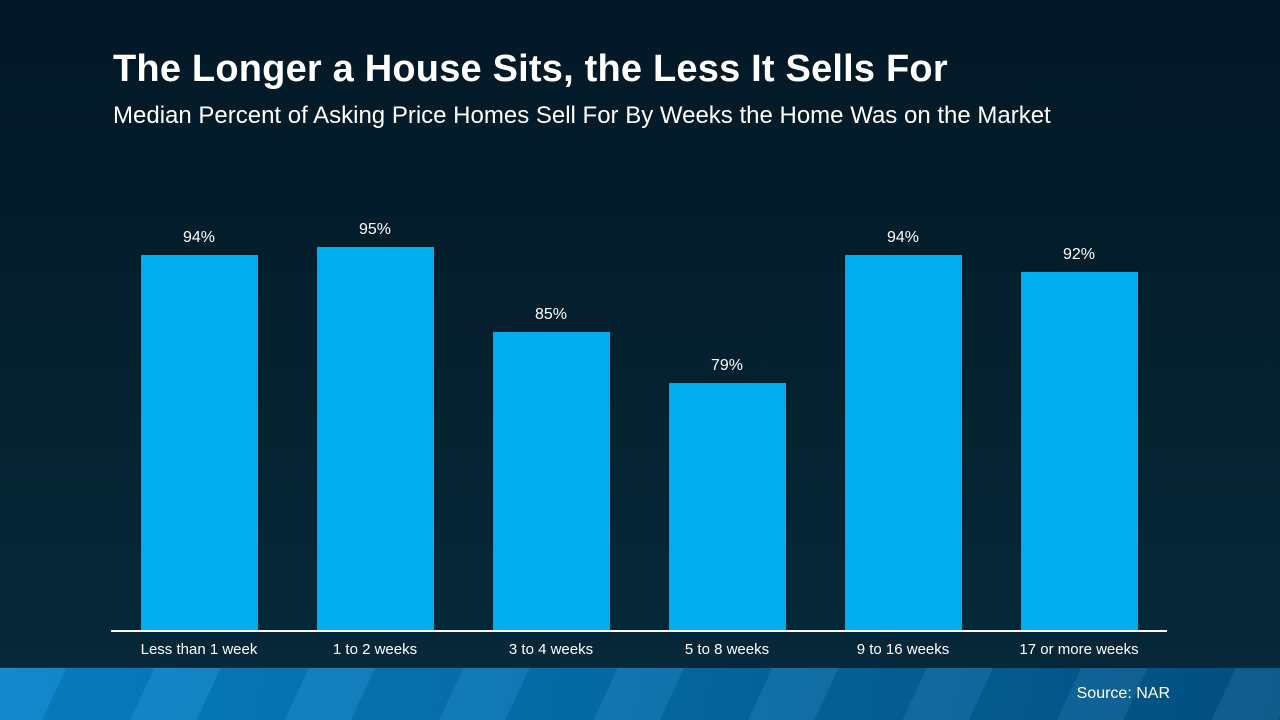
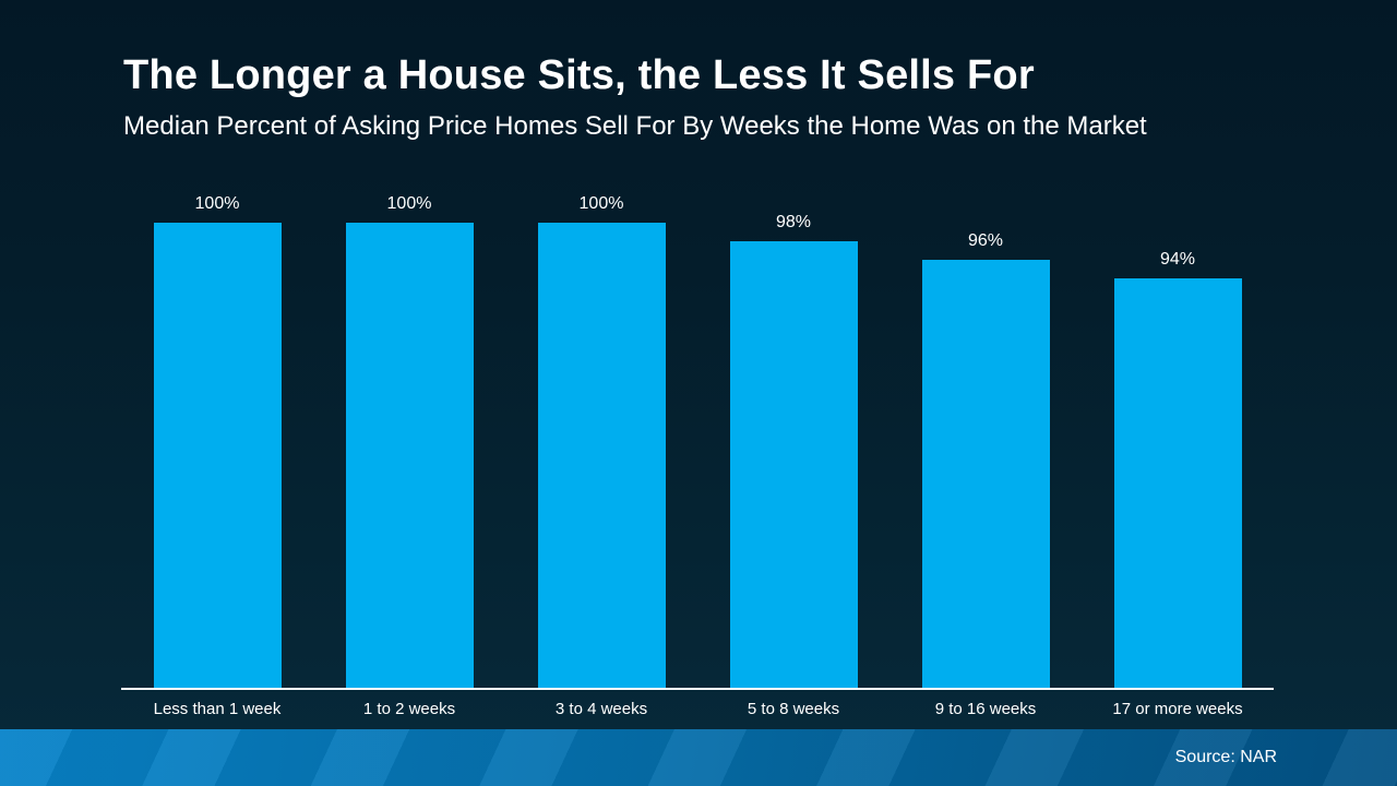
Less than 1 week: 94% -> 100%
1 to 2 weeks: 95% -> 100%
3 to 4 weeks: 85% -> 100%
5 to 8 weeks: 79% -> 98%
9 to 16 weeks: 94% -> 96%
17 or more weeks: 92% -> 94%
